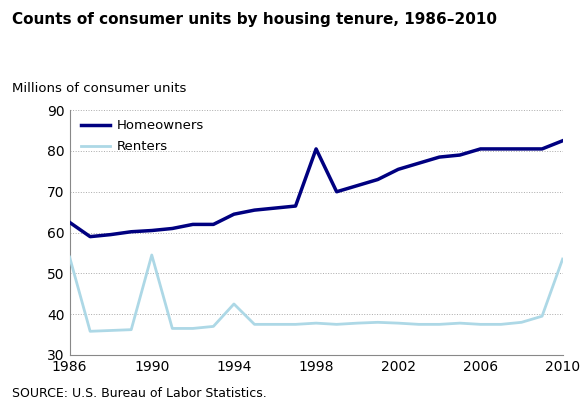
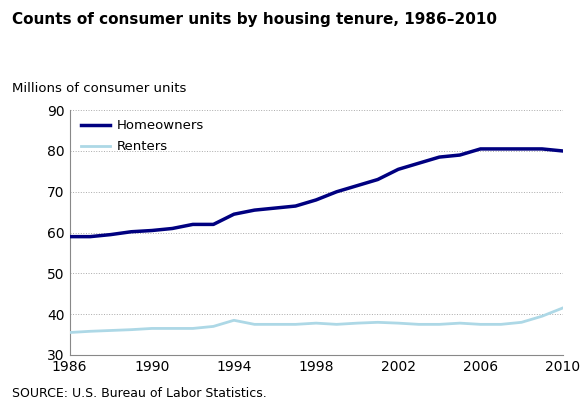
Homeowners/1986: 62.5 -> 59.0
Renters/1986: 54.0 -> 35.5
Renters/1990: 54.5 -> 36.5
Renters/1994: 42.5 -> 38.5
Homeowners/1998: 80.5 -> 68.0
Homeowners/2010: 82.5 -> 80.0
Renters/2010: 53.5 -> 41.5
